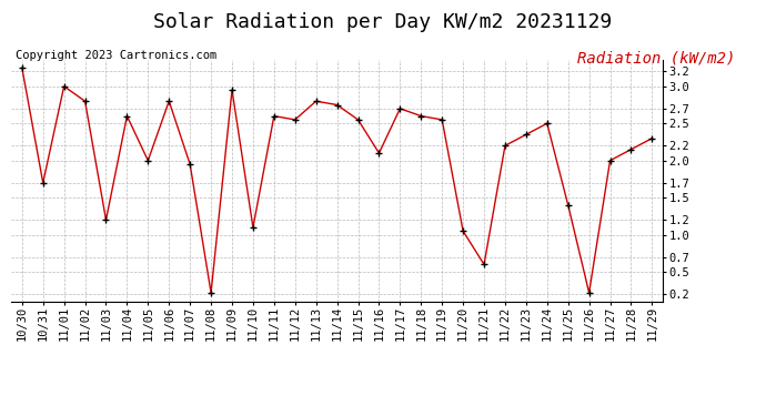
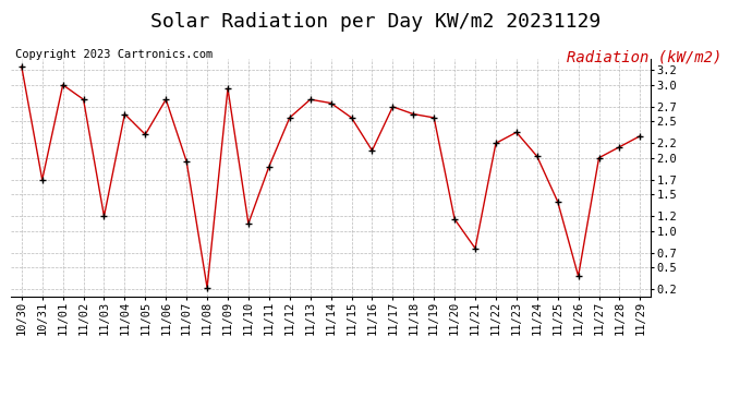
11/05: 2.00 -> 2.32
11/11: 2.60 -> 1.88
11/20: 1.05 -> 1.16
11/21: 0.60 -> 0.76
11/24: 2.50 -> 2.02
11/26: 0.22 -> 0.38
